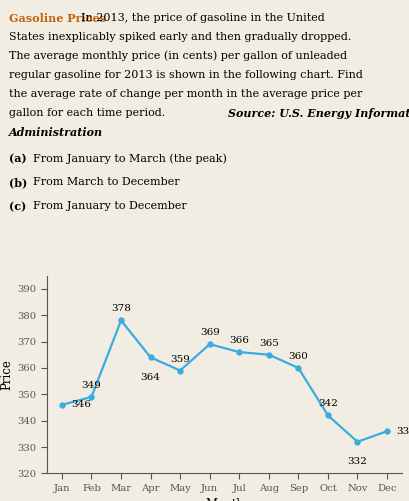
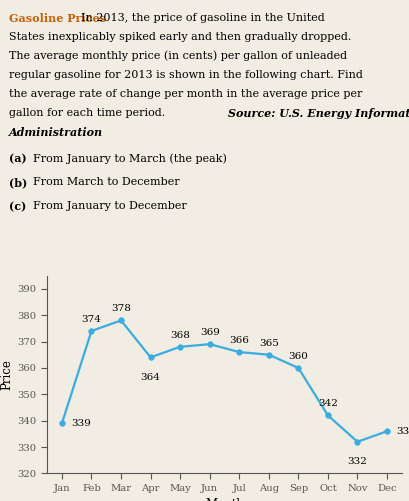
Jan: 346 -> 339
Feb: 349 -> 374
May: 359 -> 368
